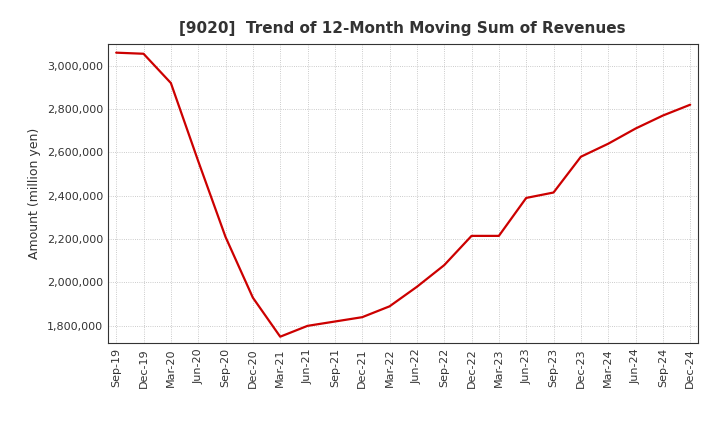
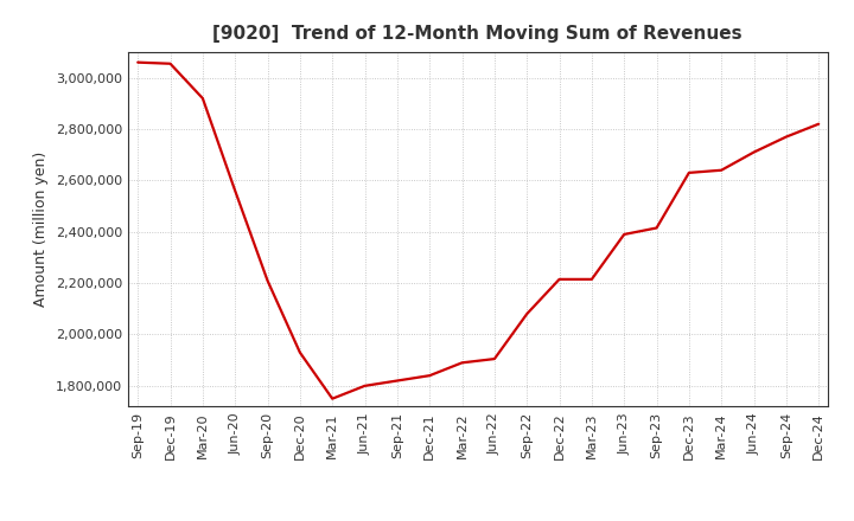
Jun-22: 1,980,000 -> 1,905,000
Dec-23: 2,580,000 -> 2,630,000
